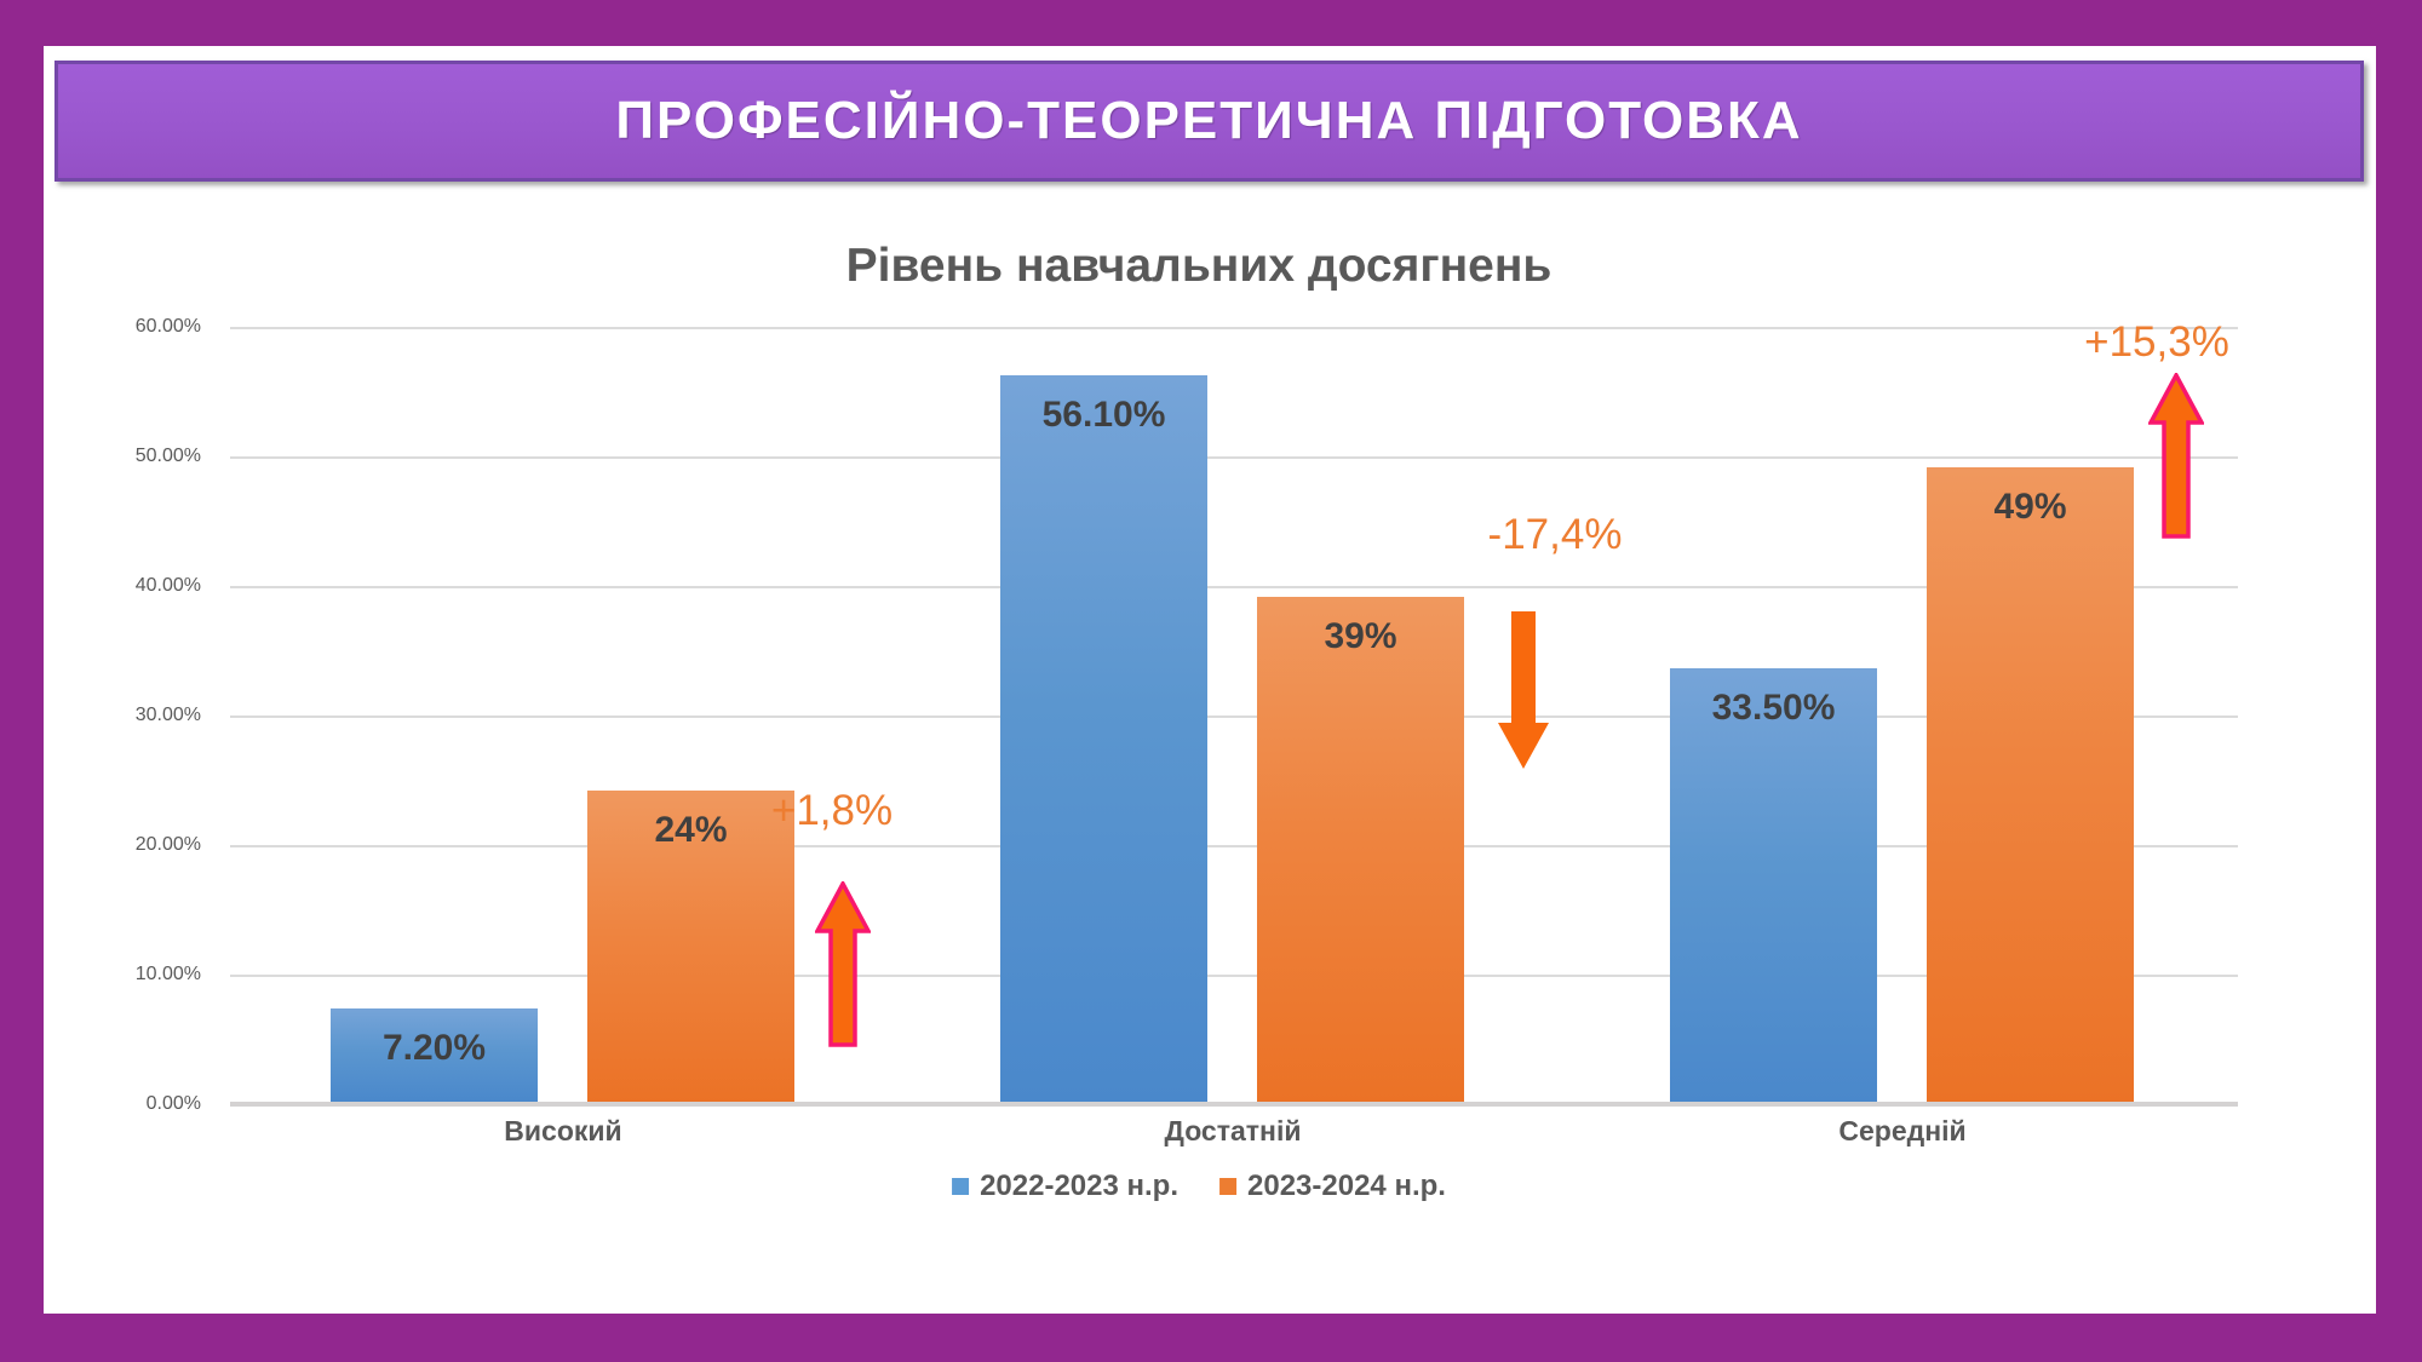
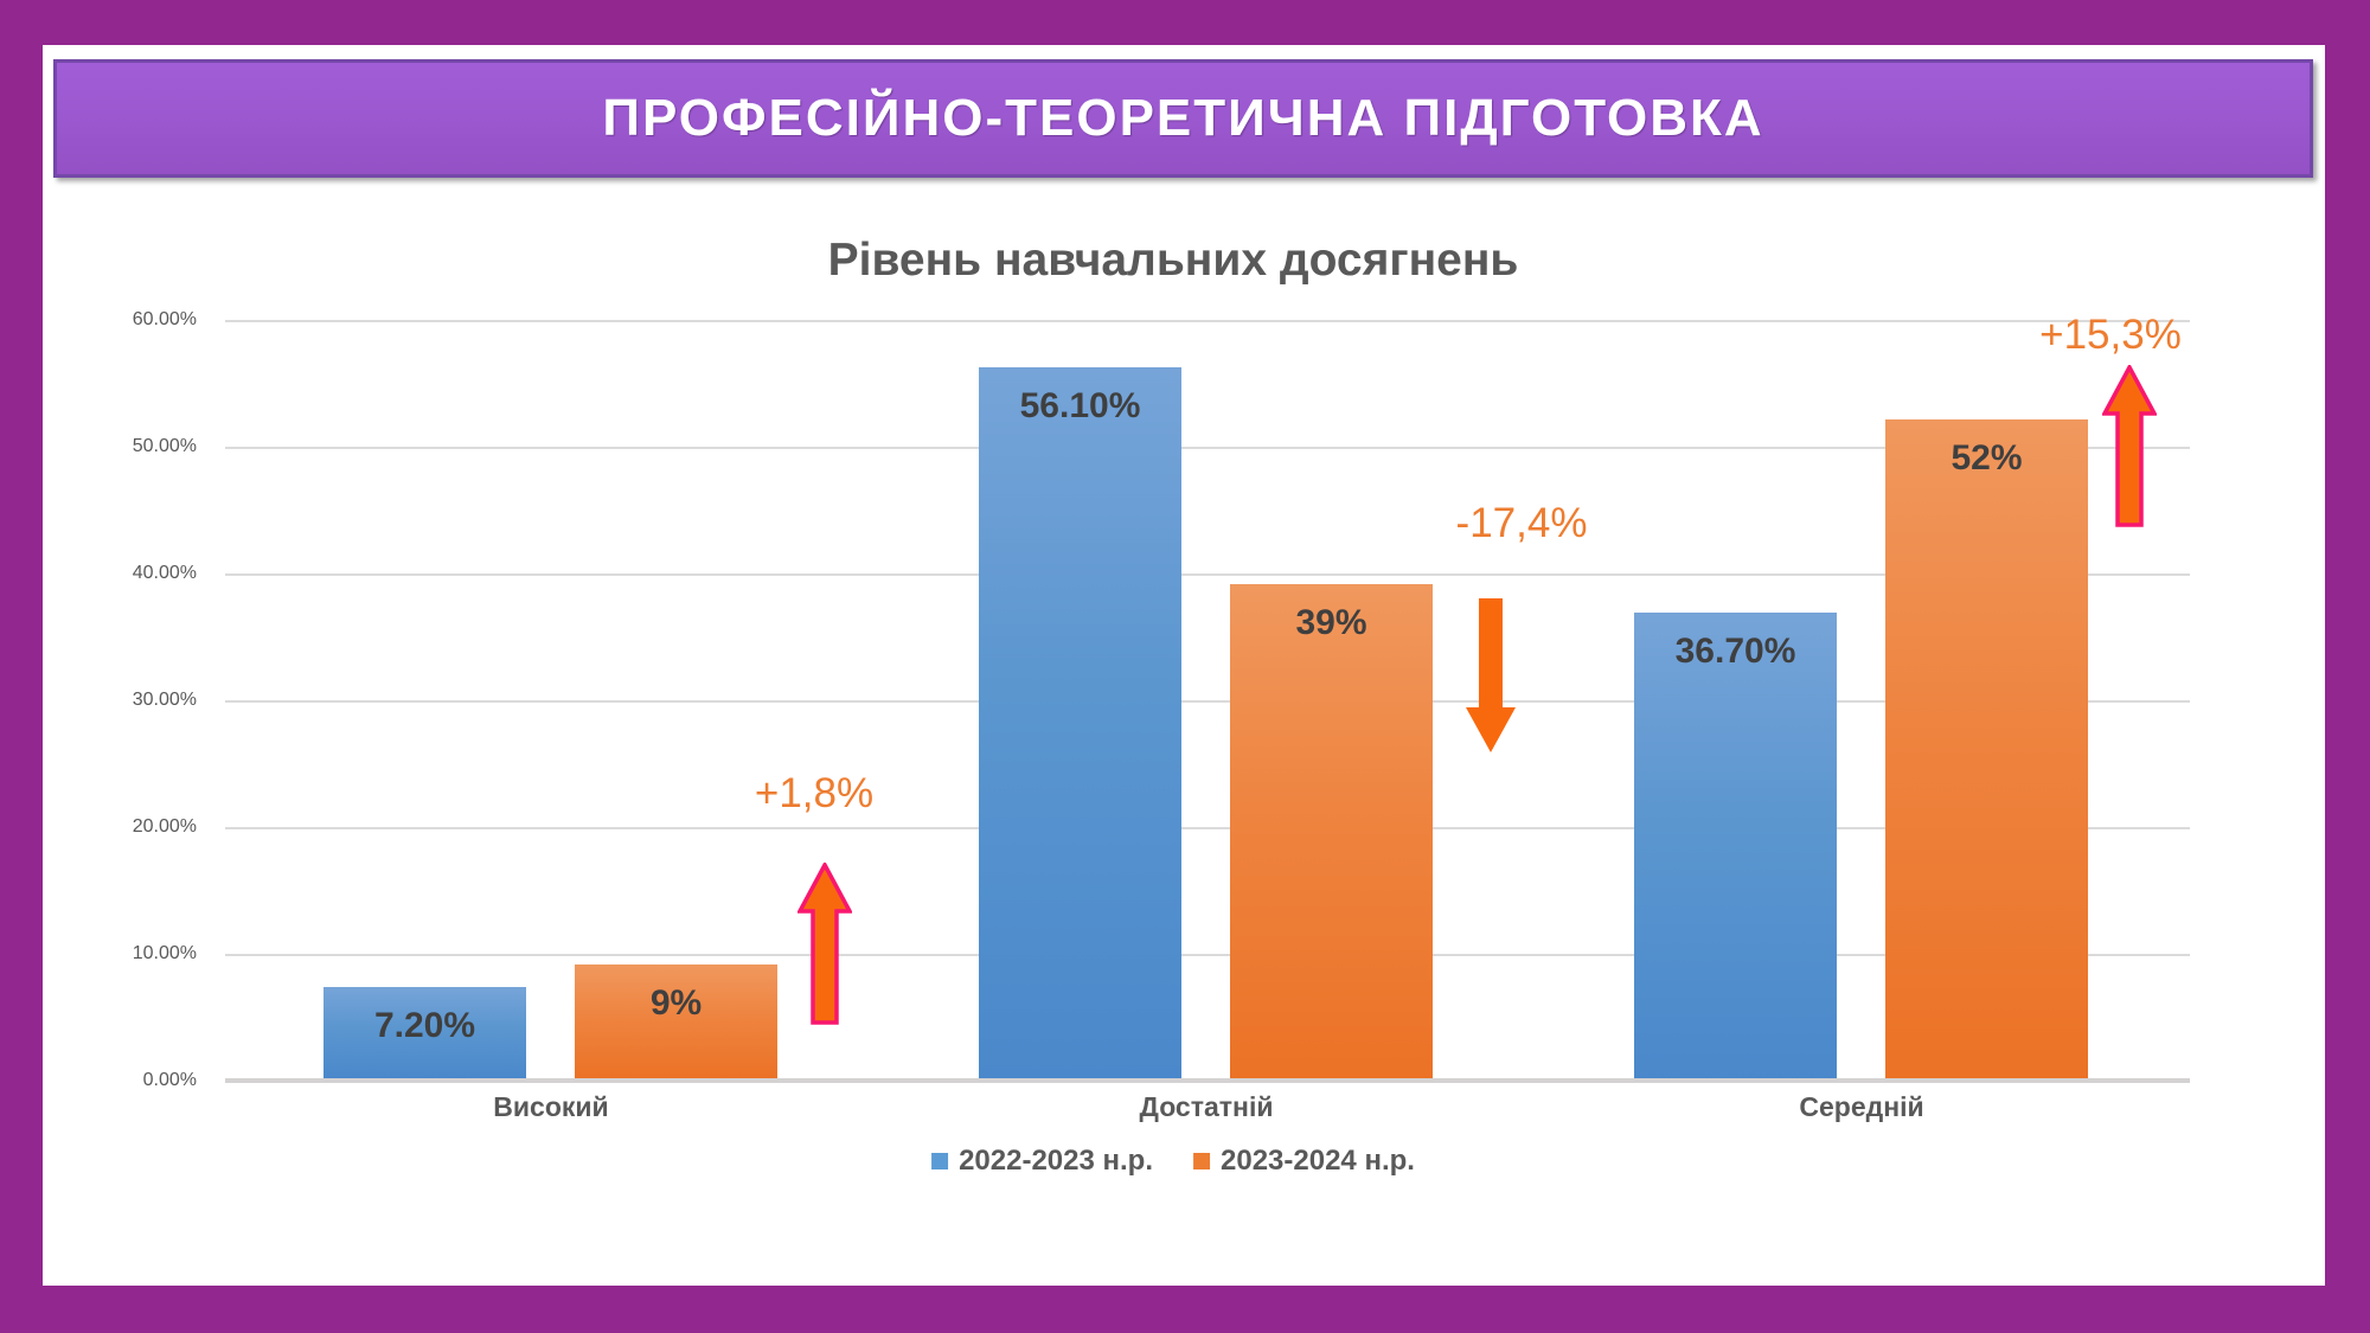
2023-2024 н.р./Високий: 24% -> 9%
2022-2023 н.р./Середній: 33.50% -> 36.70%
2023-2024 н.р./Середній: 49% -> 52%
